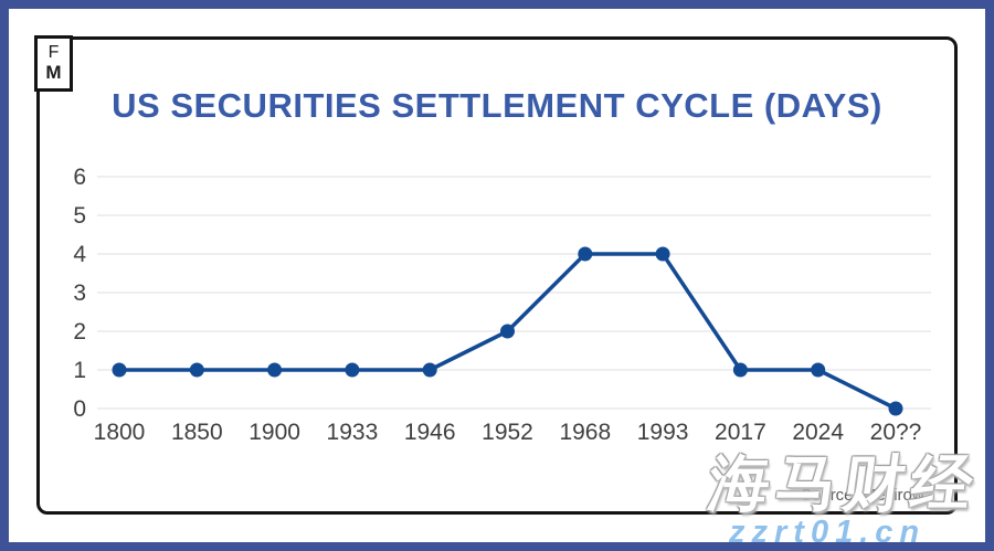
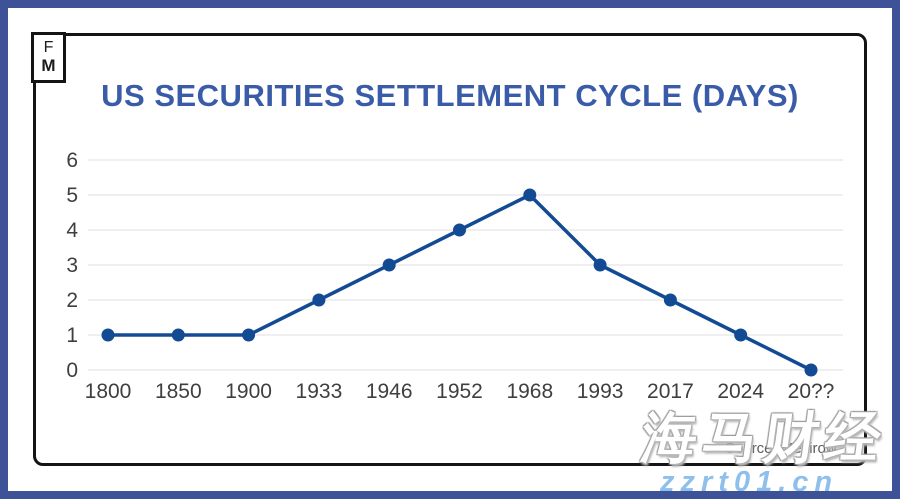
1933: 1 -> 2
1946: 1 -> 3
1952: 2 -> 4
1968: 4 -> 5
1993: 4 -> 3
2017: 1 -> 2
